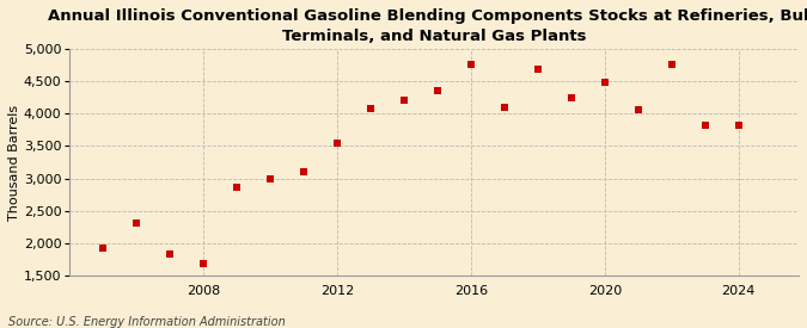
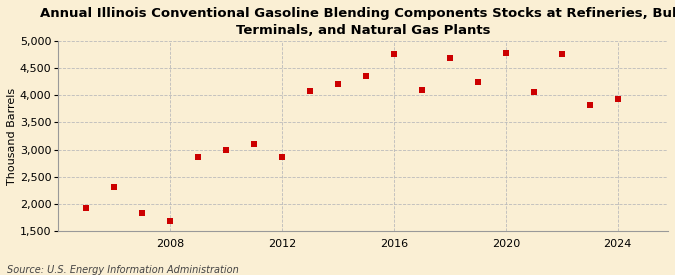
2012: 3,540 -> 2,860
2020: 4,490 -> 4,780
2024: 3,820 -> 3,940
